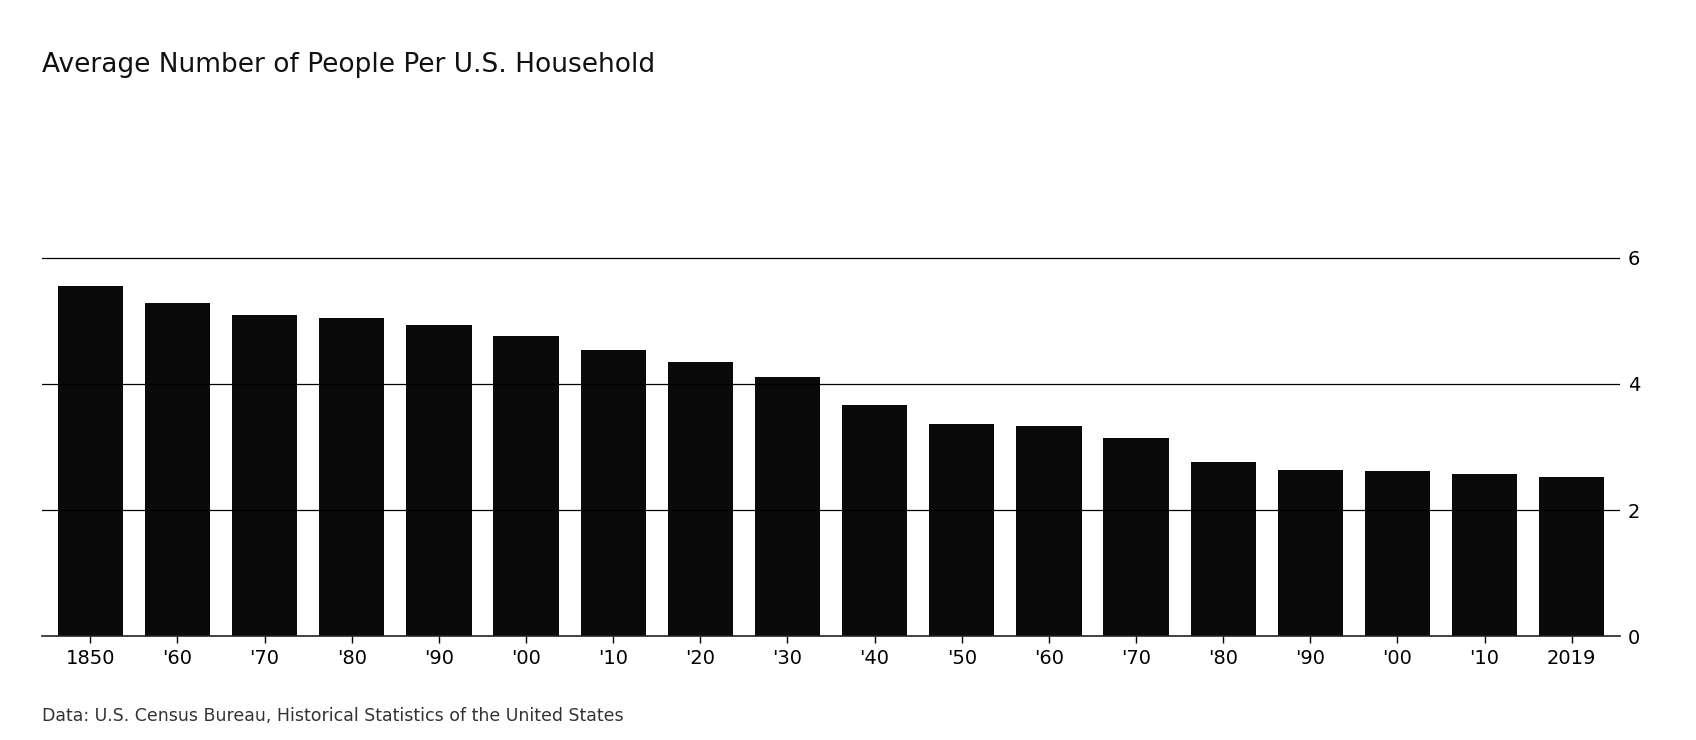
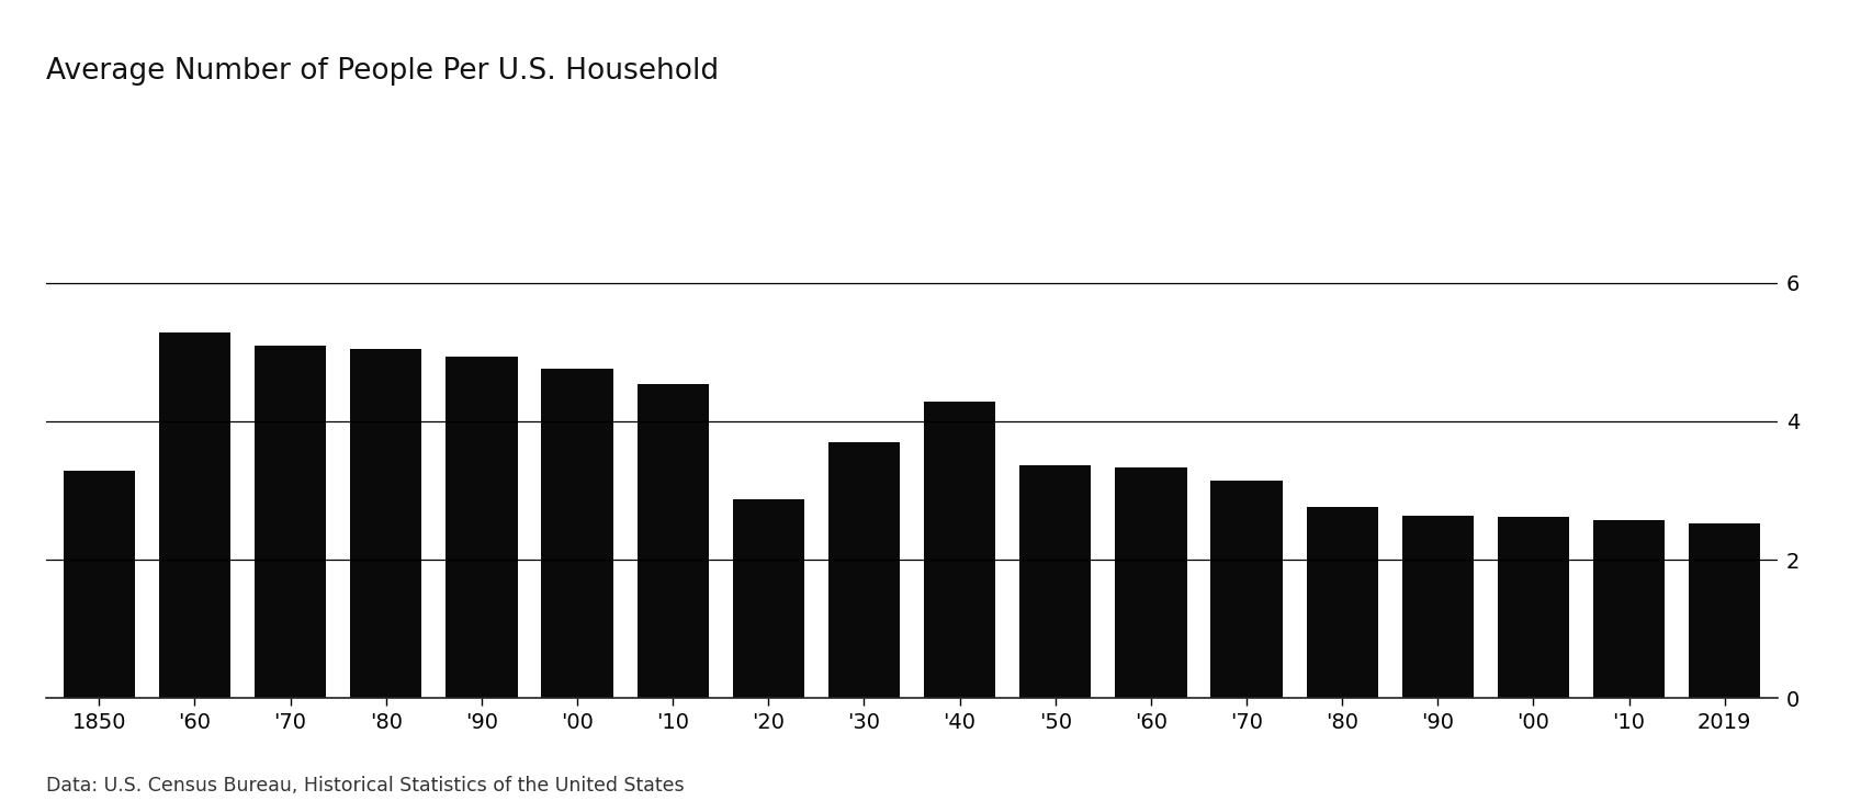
1850: 5.55 -> 3.28
'20: 4.34 -> 2.88
'30: 4.11 -> 3.70
'40: 3.67 -> 4.28
